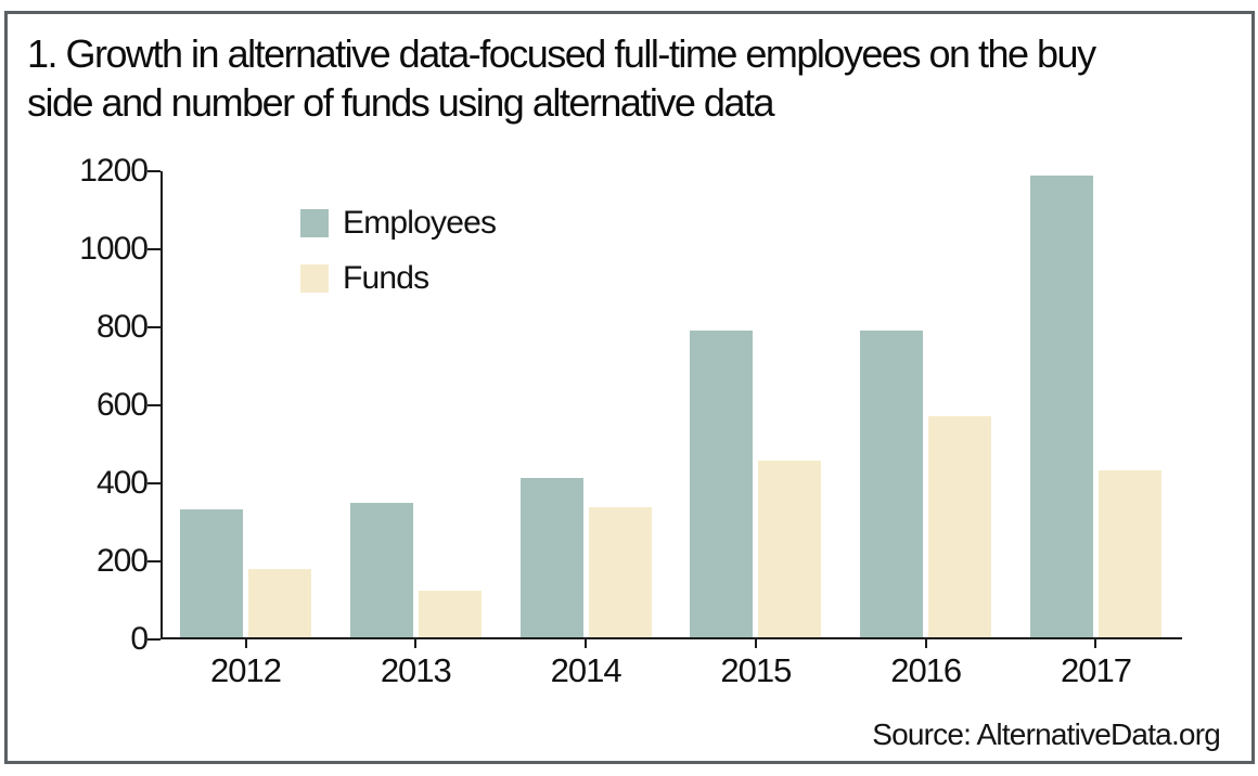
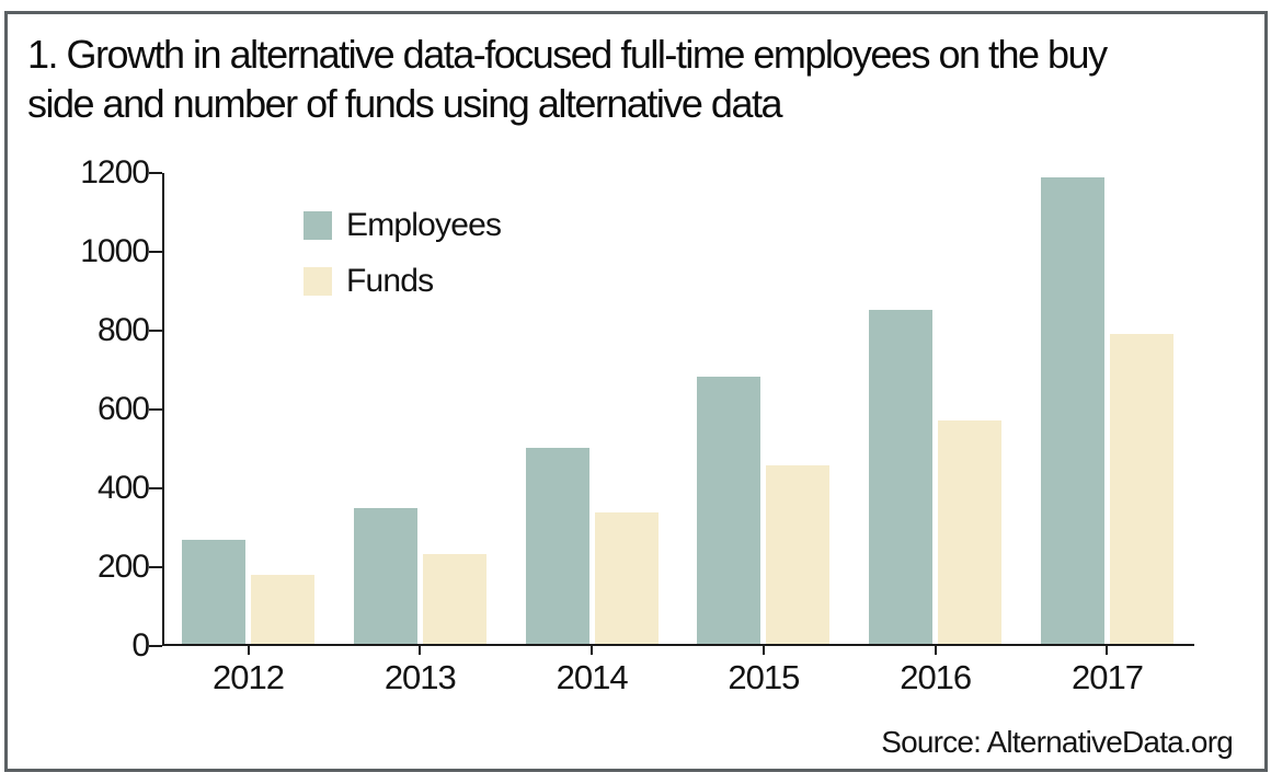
Employees/2012: 330 -> 260
Funds/2013: 120 -> 230
Employees/2014: 410 -> 500
Employees/2015: 790 -> 680
Employees/2016: 790 -> 850
Funds/2017: 430 -> 790
